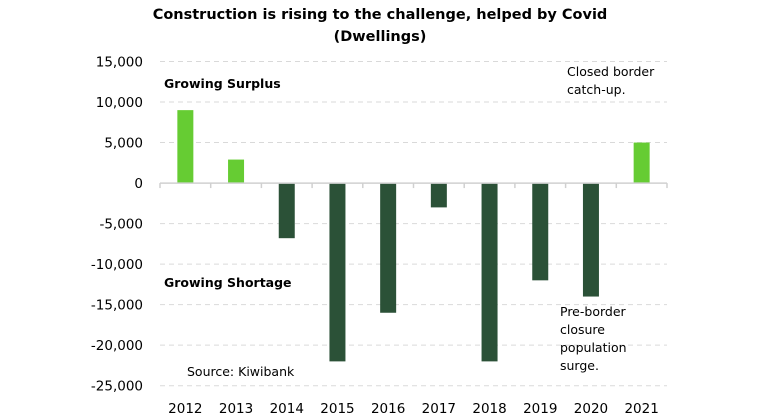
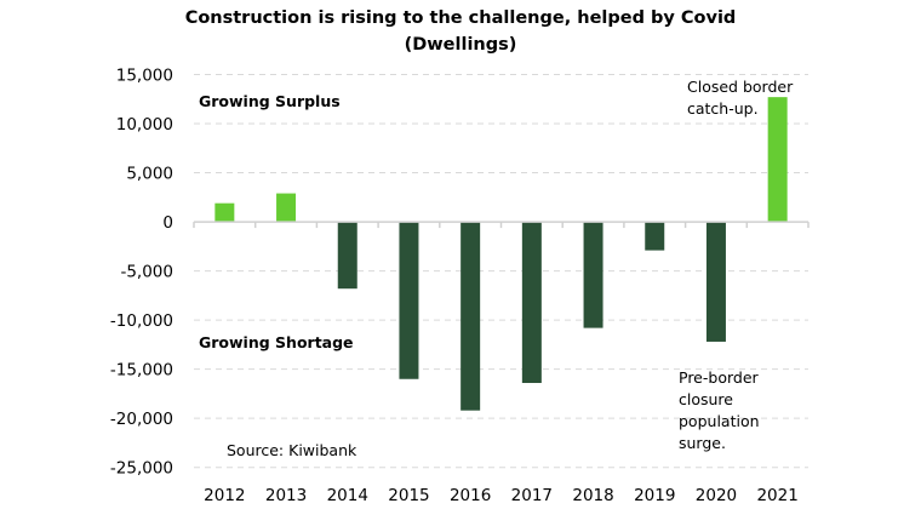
2012: 9000 -> 2000
2015: -22000 -> -16000
2016: -16000 -> -19000
2017: -3000 -> -16000
2018: -22000 -> -11000
2019: -12000 -> -3000
2020: -14000 -> -12000
2021: 5000 -> 13000
